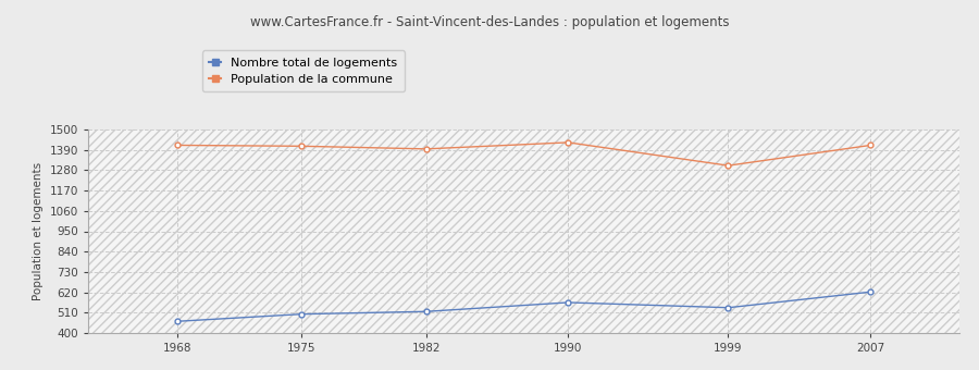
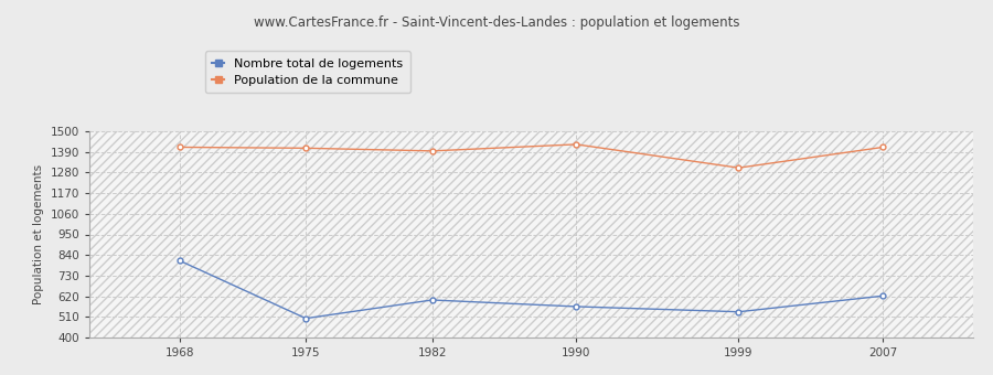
Nombre total de logements/1968: 460 -> 810
Nombre total de logements/1982: 520 -> 600
